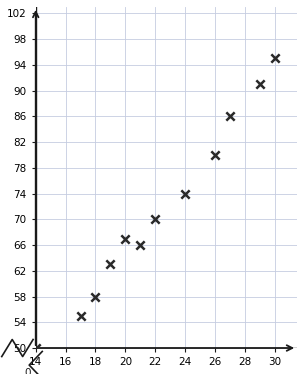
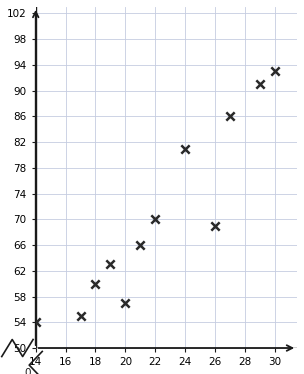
14: 50 -> 54
18: 58 -> 60
20: 67 -> 57
24: 74 -> 81
26: 80 -> 69
30: 95 -> 93
